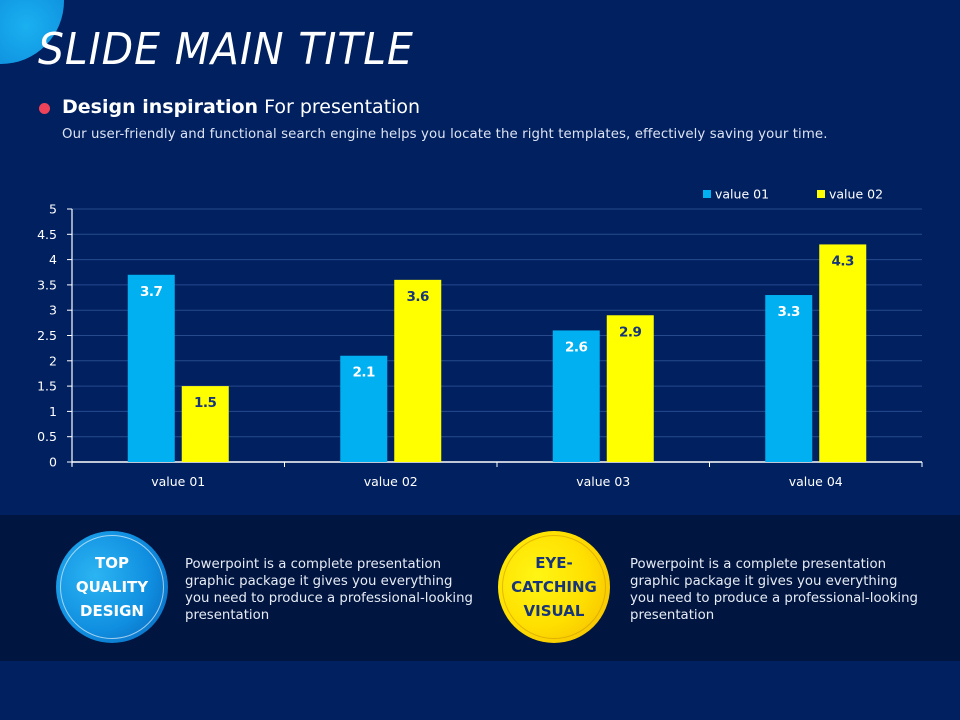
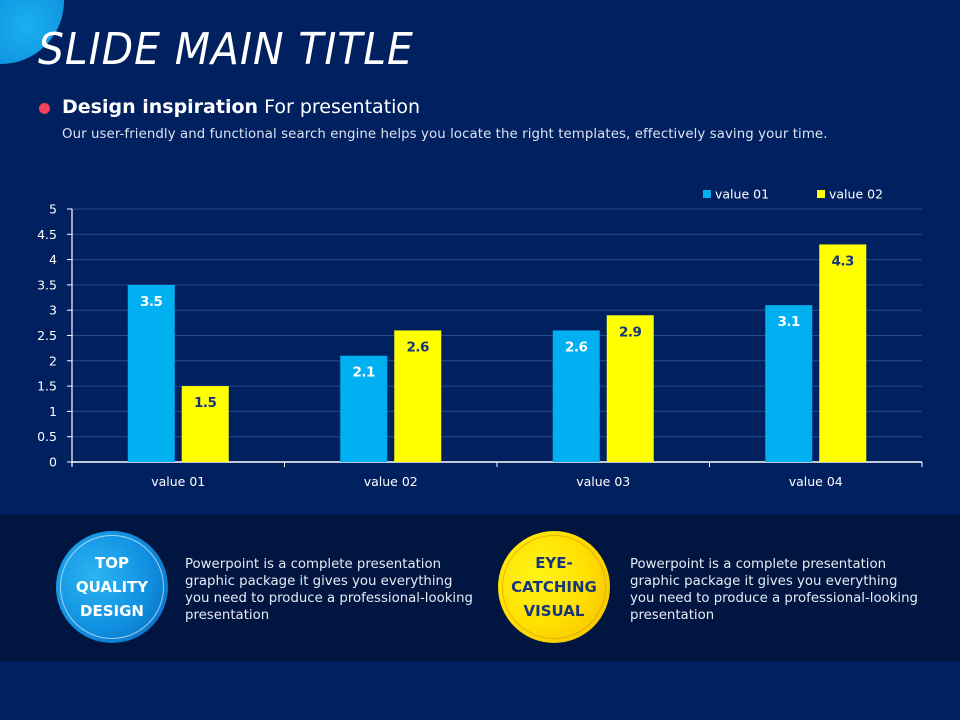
value 01/value 01: 3.7 -> 3.5
value 02/value 02: 3.6 -> 2.6
value 01/value 04: 3.3 -> 3.1
